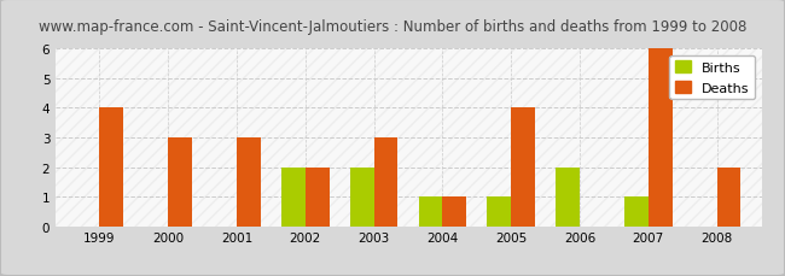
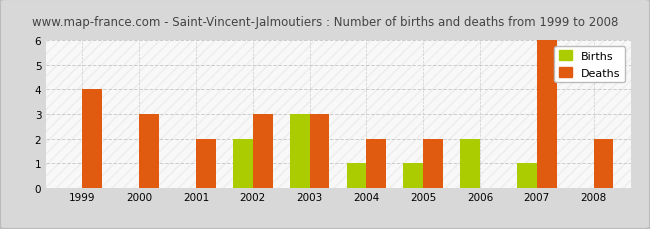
Deaths/2001: 3 -> 2
Deaths/2002: 2 -> 3
Births/2003: 2 -> 3
Deaths/2004: 1 -> 2
Deaths/2005: 4 -> 2
